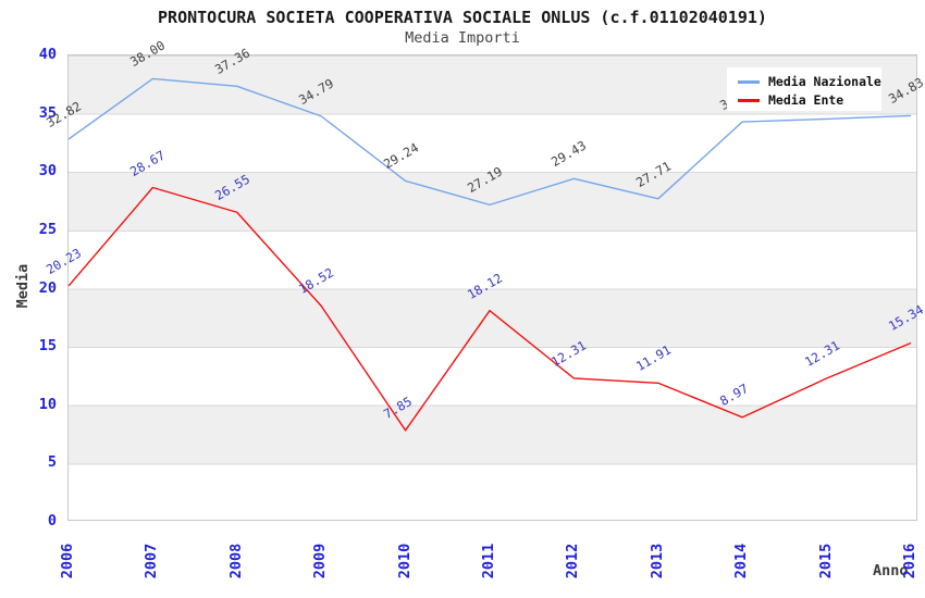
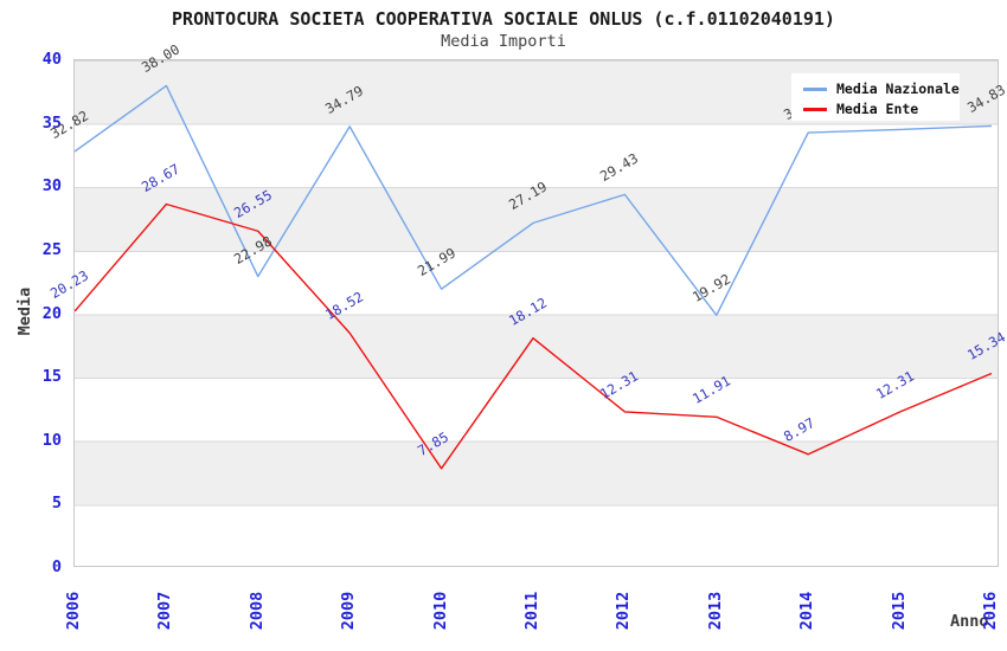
Media Nazionale/2008: 37.36 -> 22.98
Media Nazionale/2010: 29.24 -> 21.99
Media Nazionale/2013: 27.71 -> 19.92
